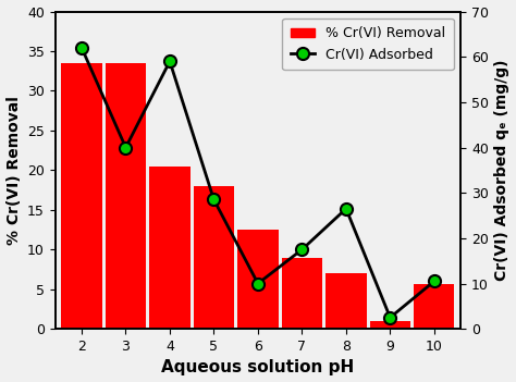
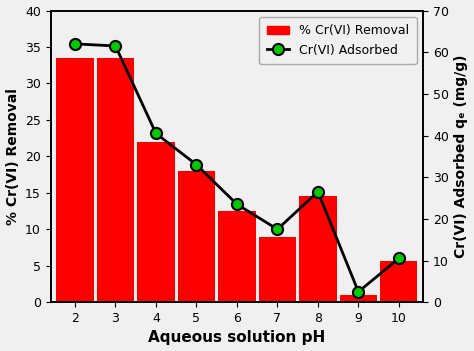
Cr(VI) Adsorbed/3: 40.0 -> 61.5
% Cr(VI) Removal/4: 20.4 -> 22.0
Cr(VI) Adsorbed/4: 59.0 -> 40.5
Cr(VI) Adsorbed/5: 28.5 -> 33.0
Cr(VI) Adsorbed/6: 10.0 -> 23.5
% Cr(VI) Removal/8: 7.0 -> 14.5
